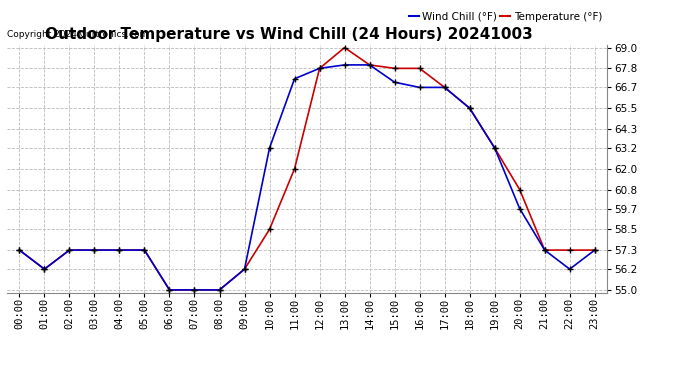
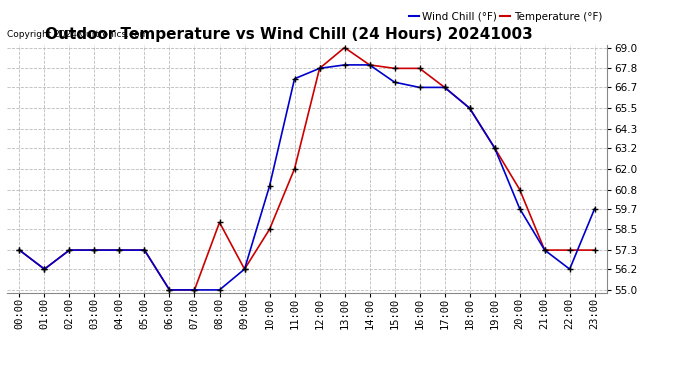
Temperature (°F)/08:00: 55.0 -> 58.9
Wind Chill (°F)/10:00: 63.2 -> 61.0
Wind Chill (°F)/23:00: 57.3 -> 59.7
